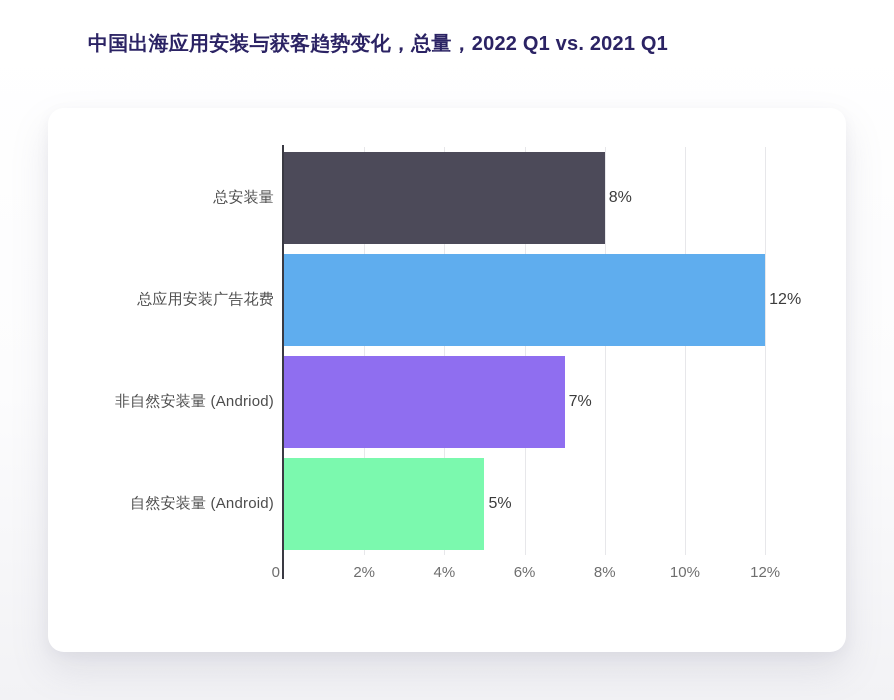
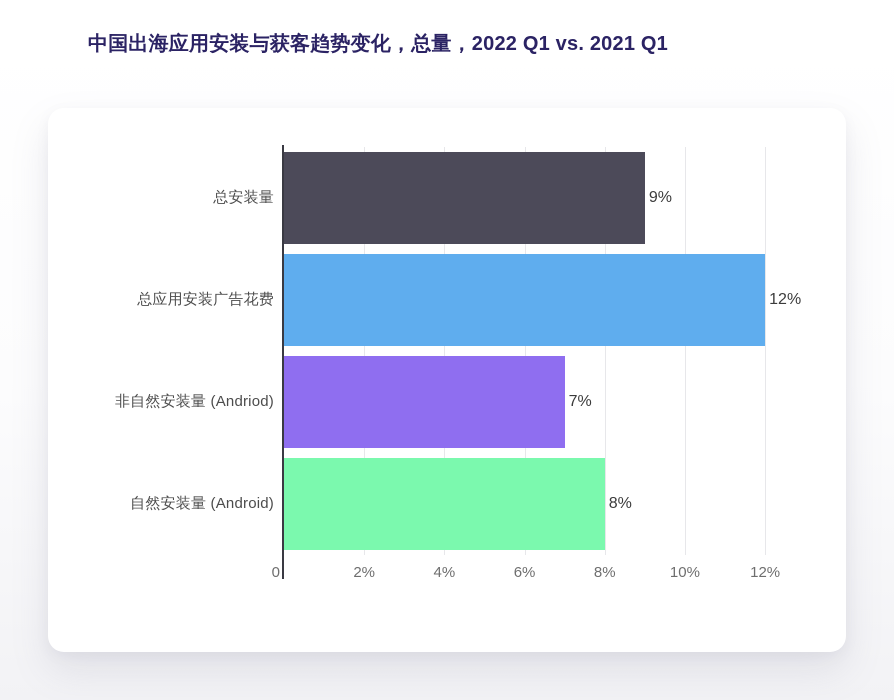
总安装量: 8% -> 9%
自然安装量 (Android): 5% -> 8%
